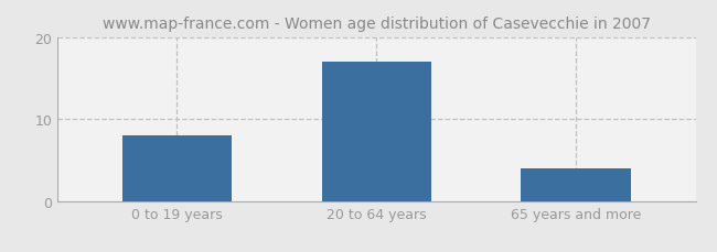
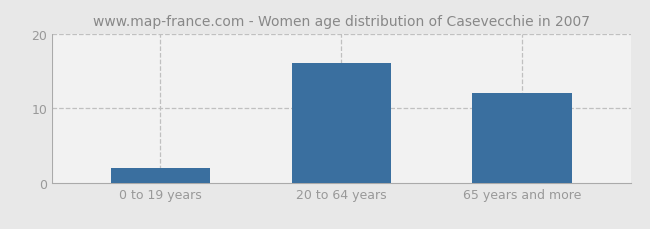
0 to 19 years: 8 -> 2
20 to 64 years: 17 -> 16
65 years and more: 4 -> 12
